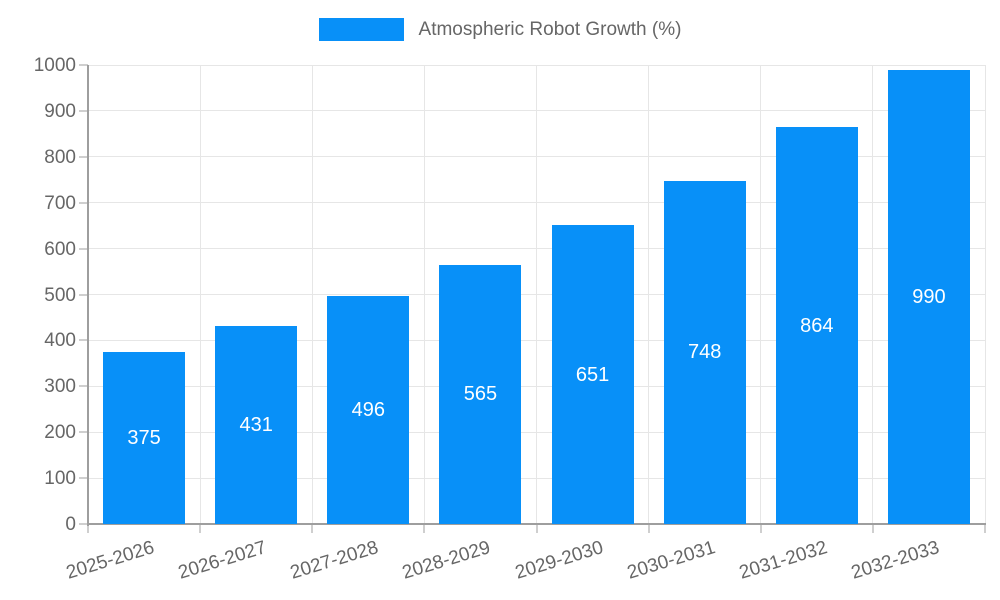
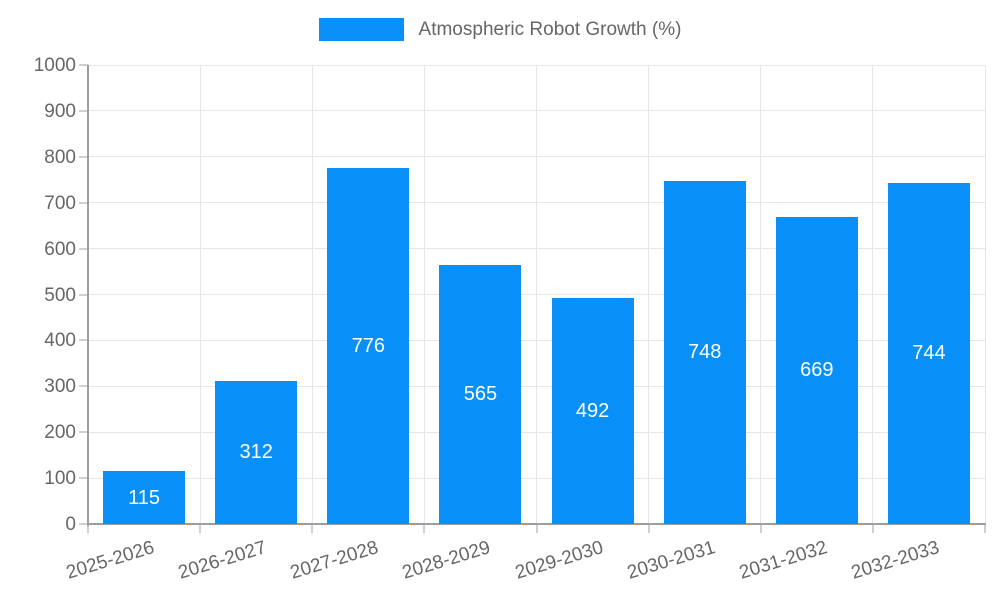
2025-2026: 375 -> 115
2026-2027: 431 -> 312
2027-2028: 496 -> 776
2029-2030: 651 -> 492
2031-2032: 864 -> 669
2032-2033: 990 -> 744
